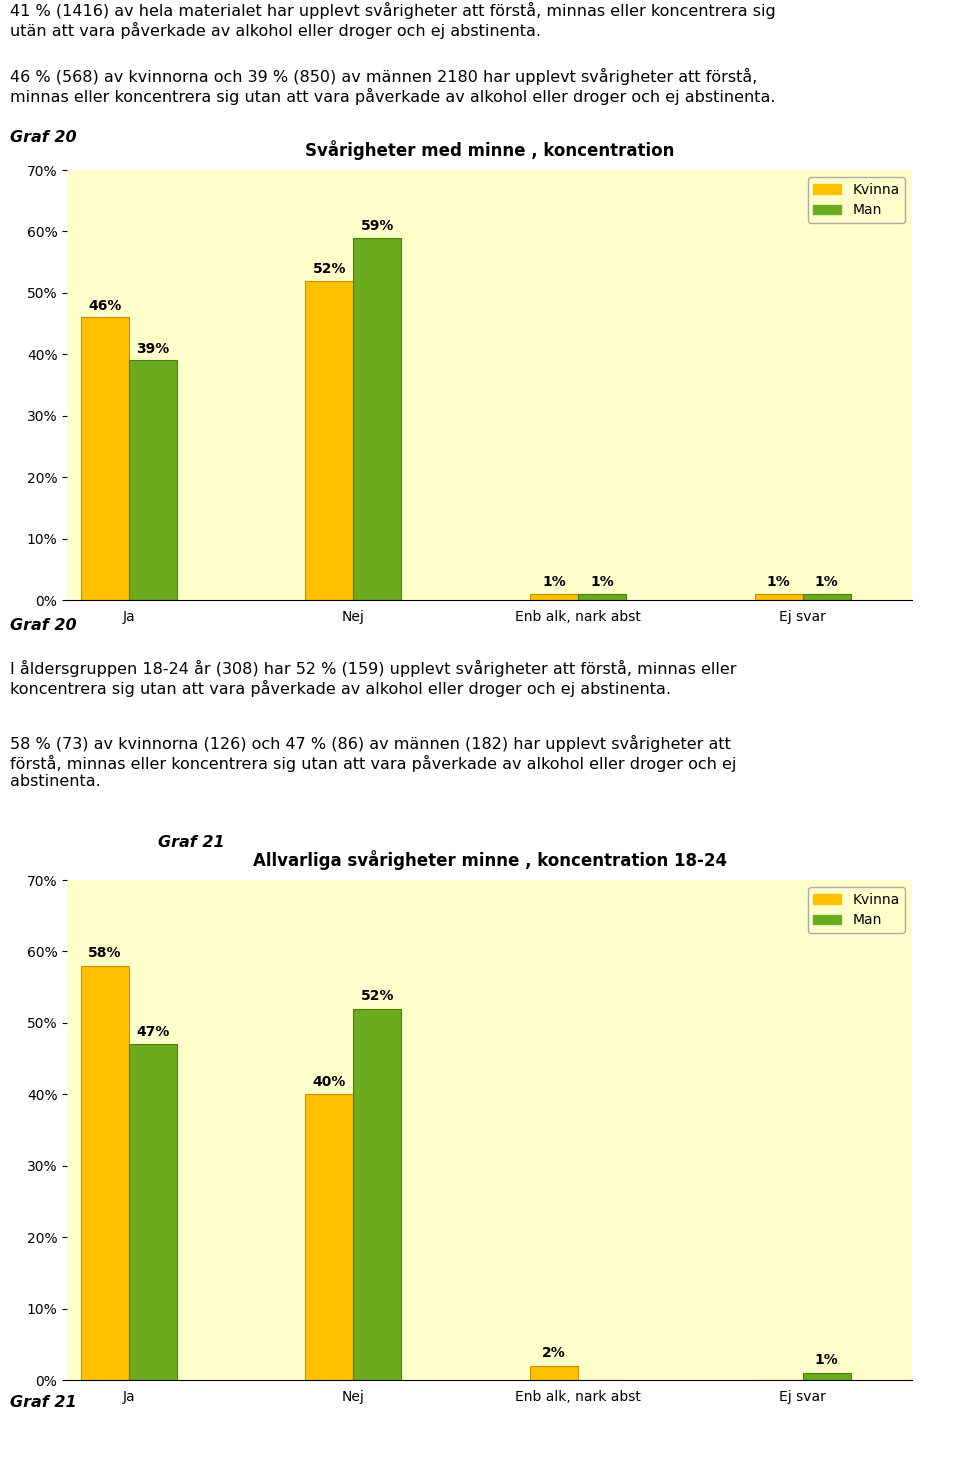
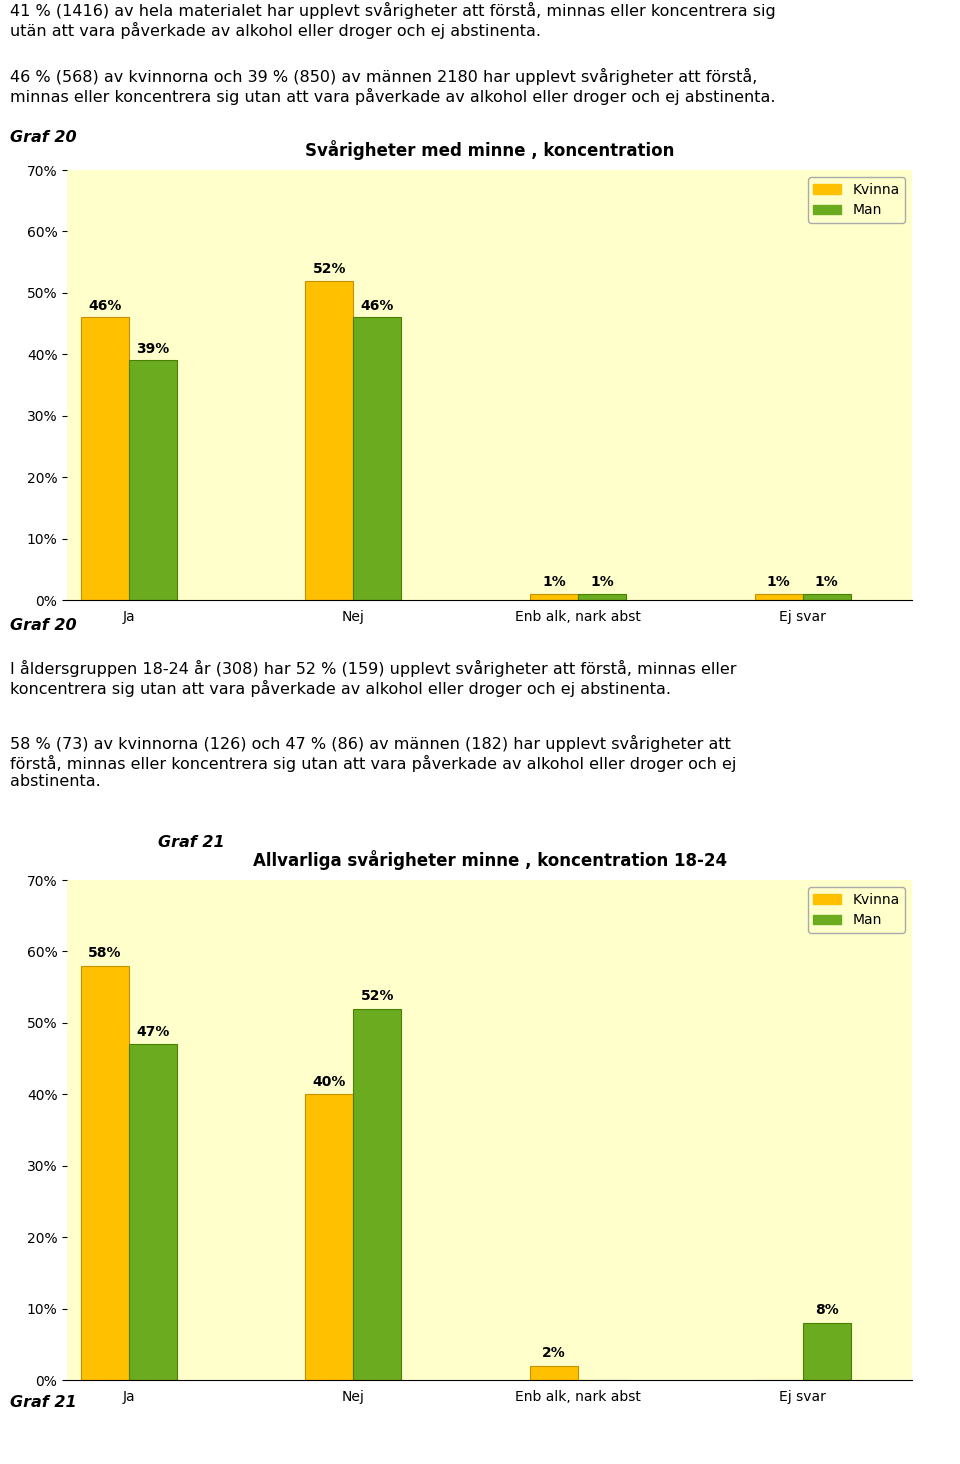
Svårigheter med minne , koncentration/Man/Nej: 59% -> 46%
Allvarliga svårigheter minne , koncentration 18-24/Man/Ej svar: 1% -> 8%
